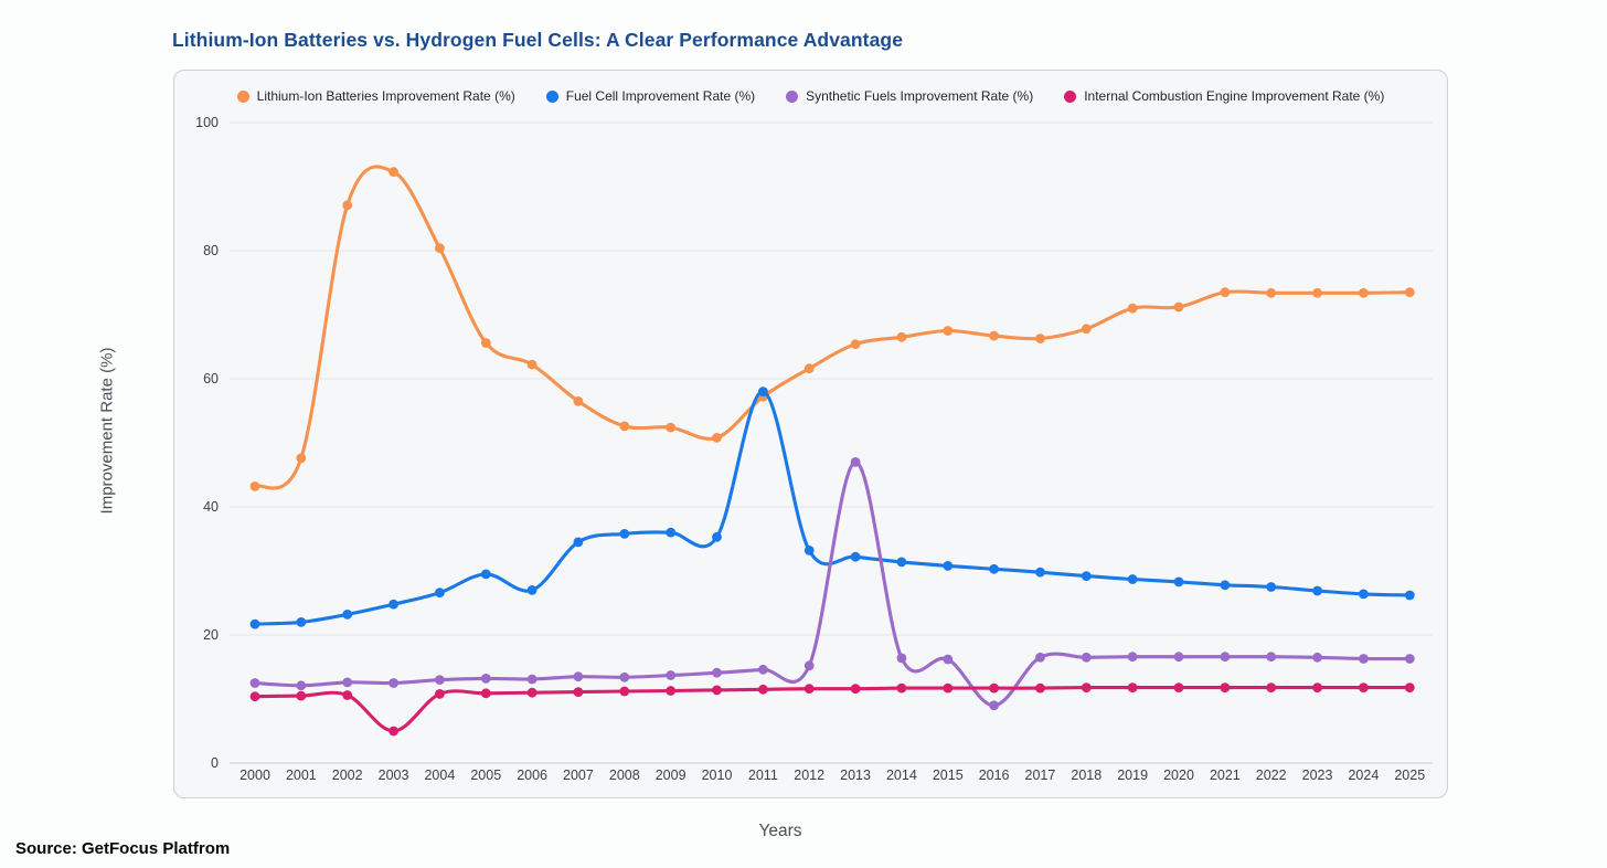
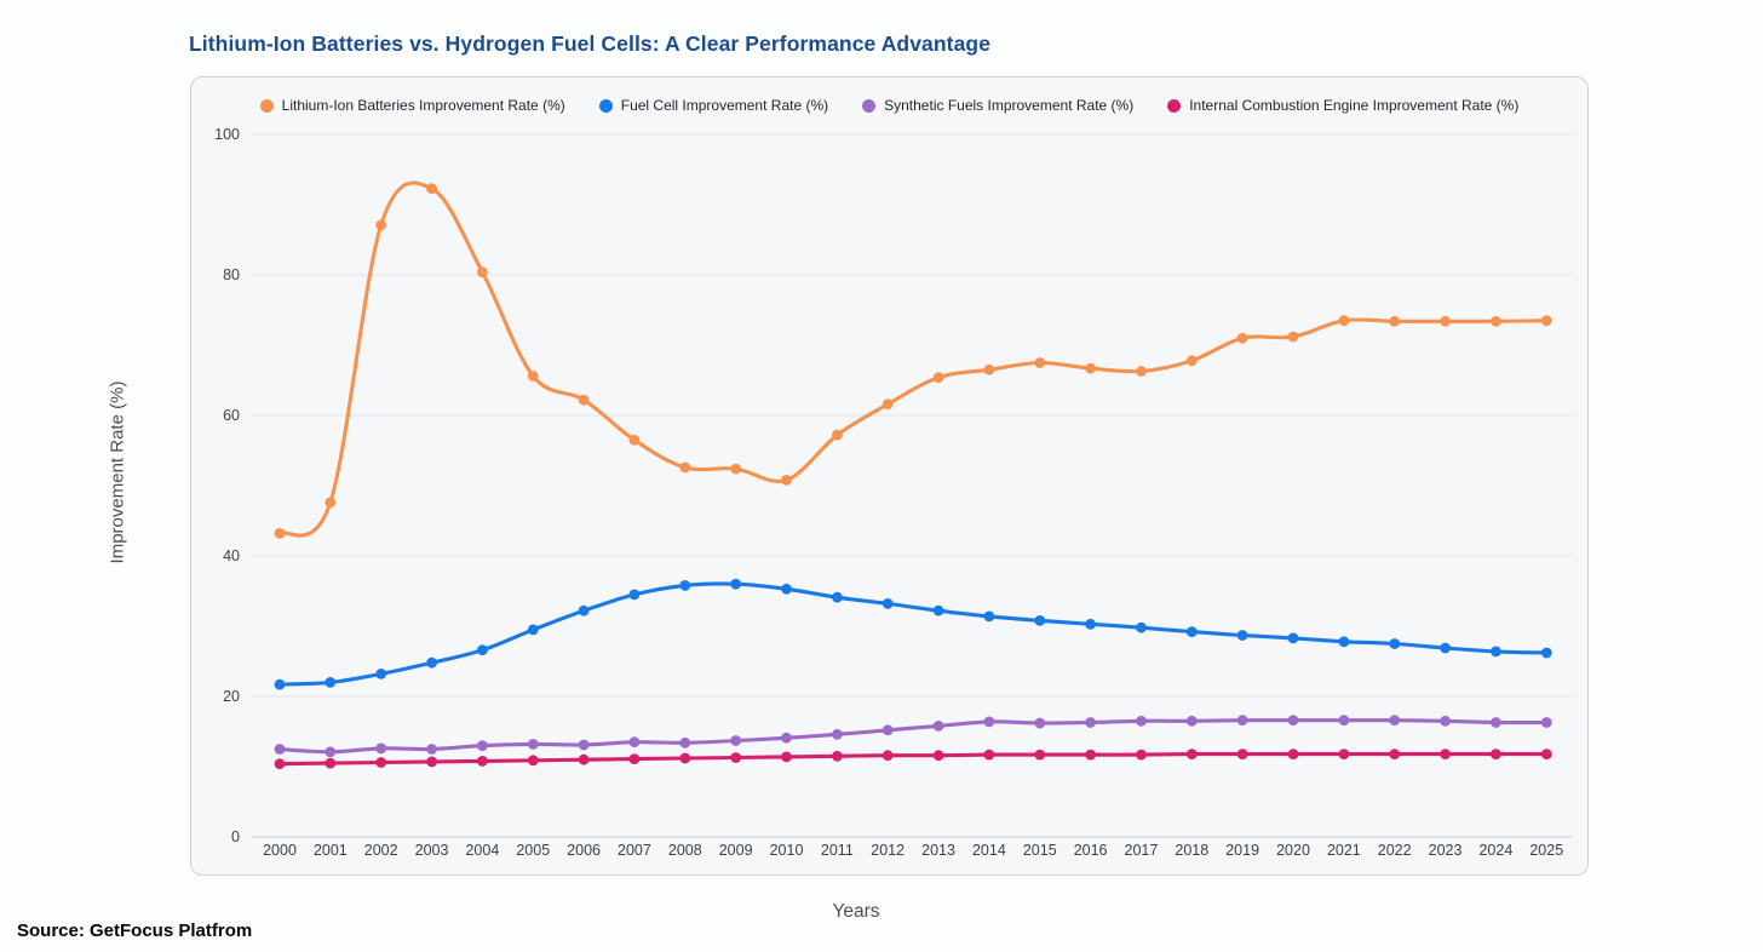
Internal Combustion Engine Improvement Rate (%)/2003: 5 -> 11
Fuel Cell Improvement Rate (%)/2006: 27 -> 32
Fuel Cell Improvement Rate (%)/2011: 58 -> 34
Synthetic Fuels Improvement Rate (%)/2013: 47 -> 16
Synthetic Fuels Improvement Rate (%)/2016: 9 -> 16
